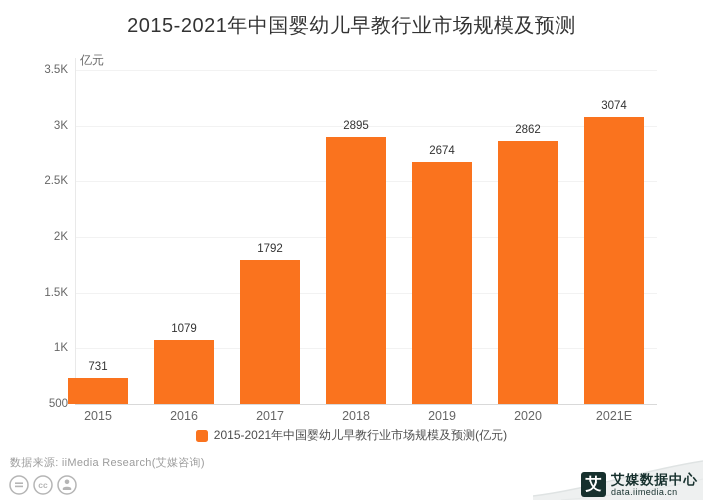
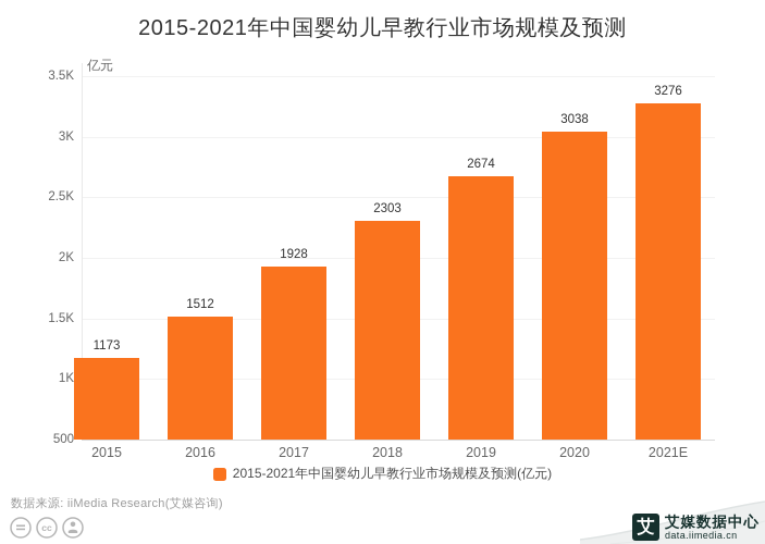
2015: 731 -> 1173
2016: 1079 -> 1512
2017: 1792 -> 1928
2018: 2895 -> 2303
2020: 2862 -> 3038
2021E: 3074 -> 3276
